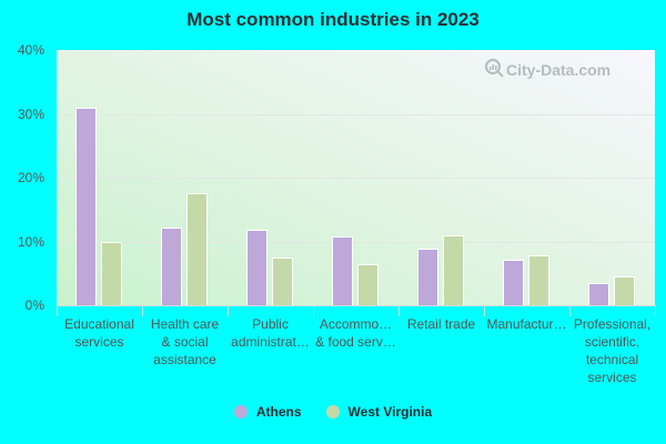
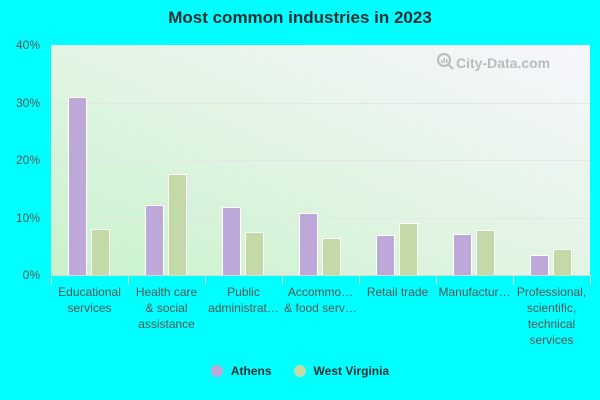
West Virginia/Educational services: 10% -> 8%
Athens/Retail trade: 9% -> 7%
West Virginia/Retail trade: 11% -> 9%
